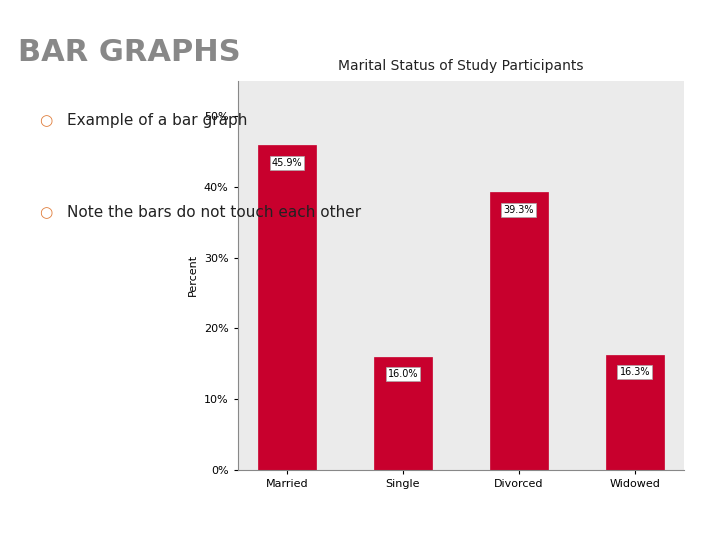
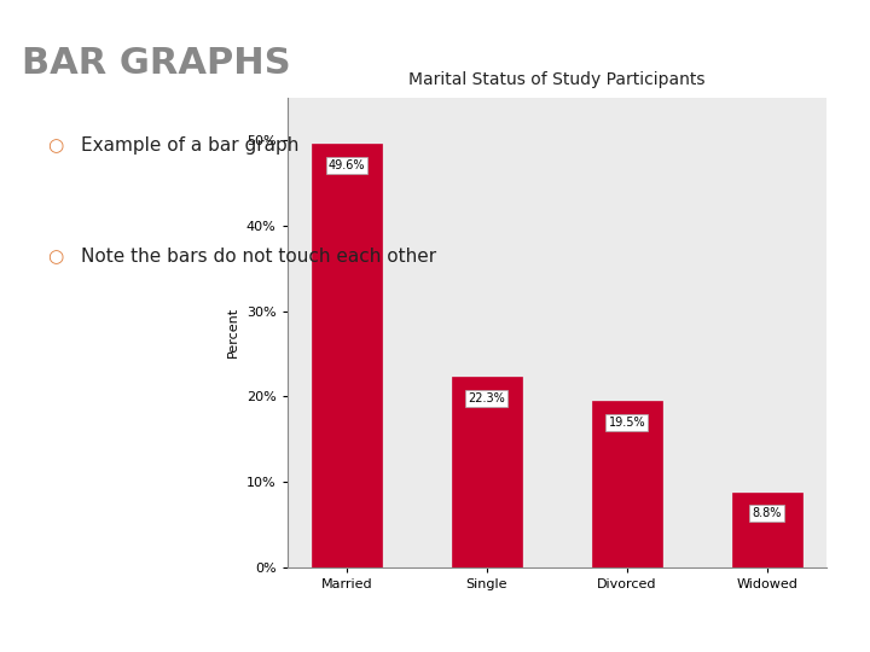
Married: 45.9% -> 49.6%
Single: 16.0% -> 22.3%
Divorced: 39.3% -> 19.5%
Widowed: 16.3% -> 8.8%
